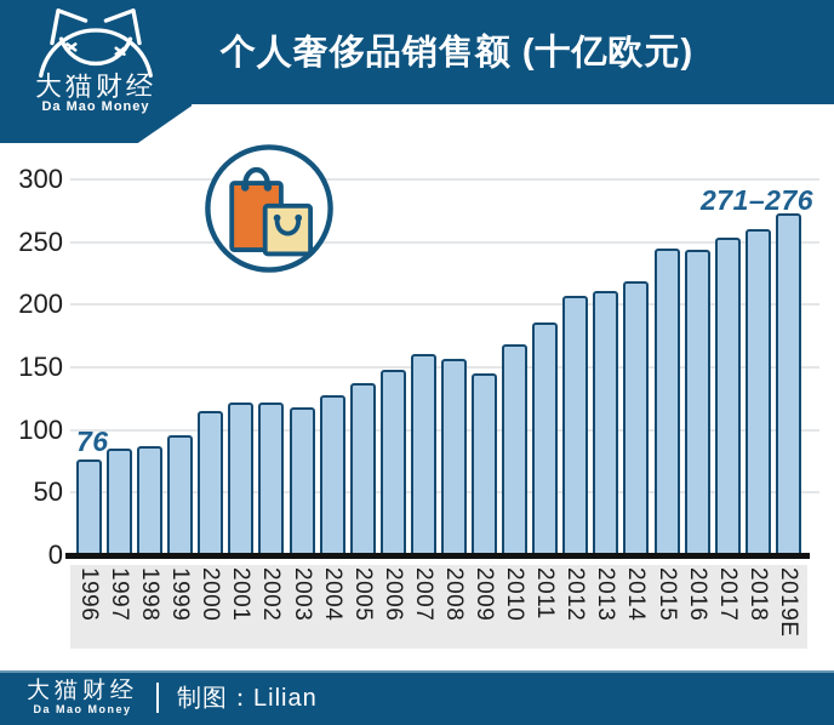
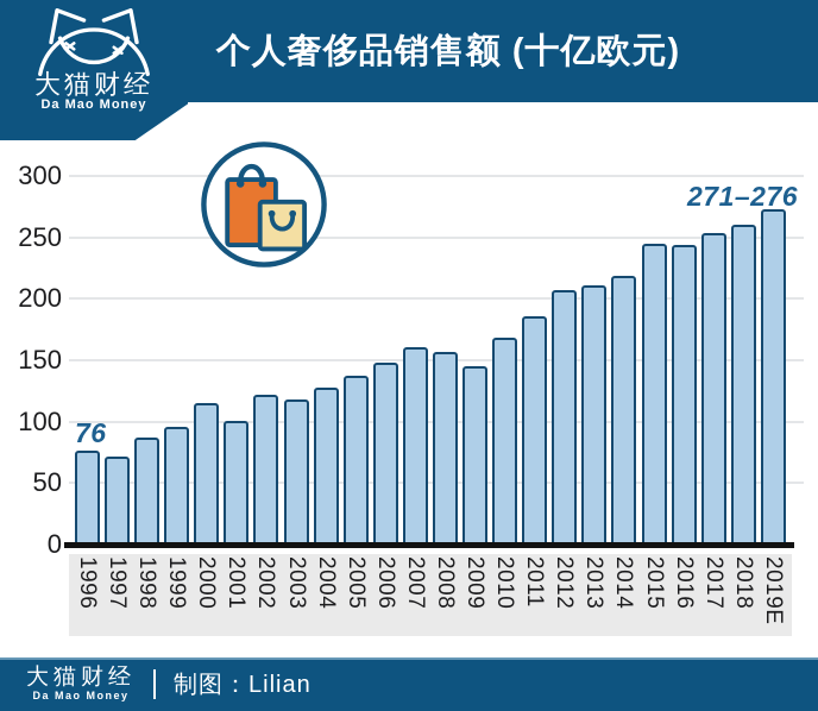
1997: 85 -> 72
2001: 122 -> 101
